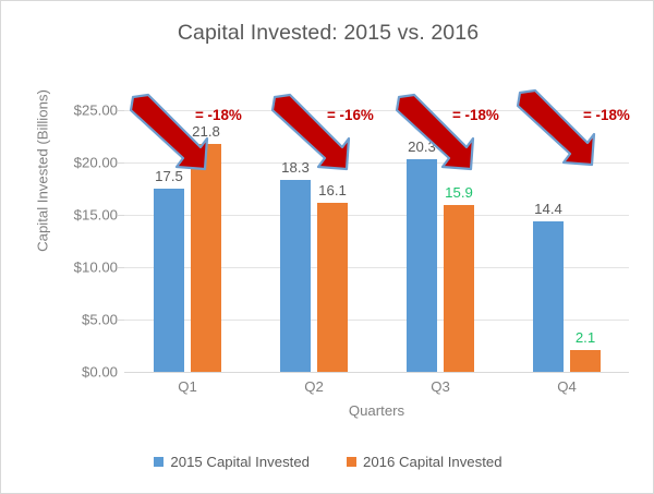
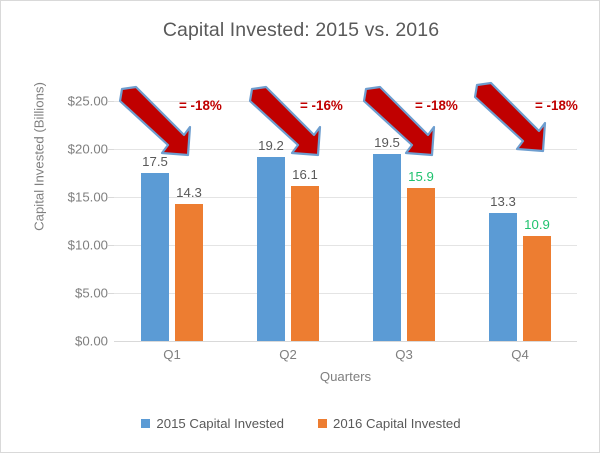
2016 Capital Invested/Q1: 21.8 -> 14.3
2015 Capital Invested/Q2: 18.3 -> 19.2
2015 Capital Invested/Q3: 20.3 -> 19.5
2015 Capital Invested/Q4: 14.4 -> 13.3
2016 Capital Invested/Q4: 2.1 -> 10.9
